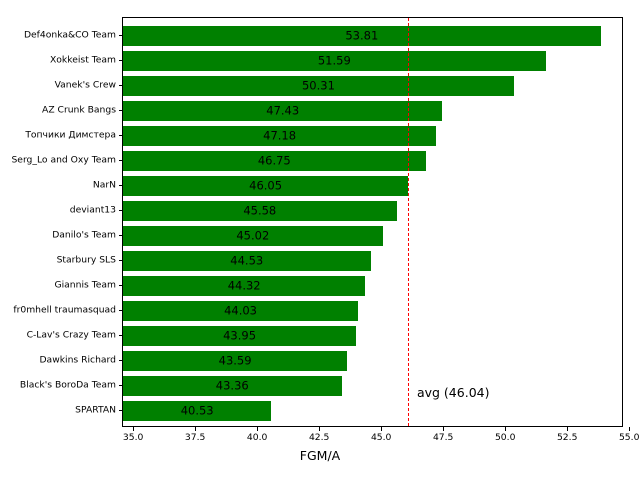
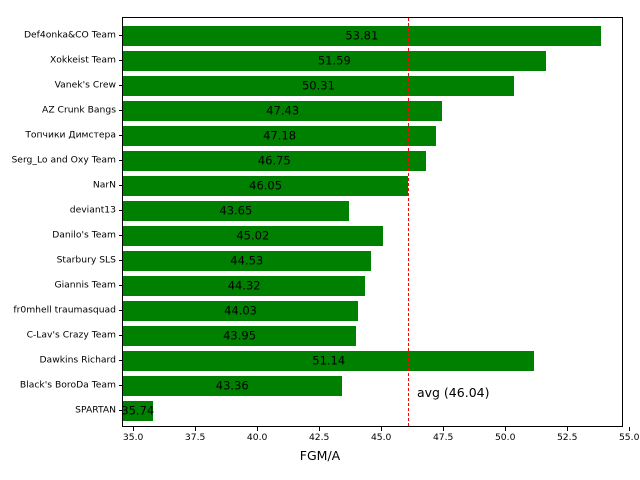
deviant13: 45.58 -> 43.65
Dawkins Richard: 43.59 -> 51.14
SPARTAN: 40.53 -> 35.74
